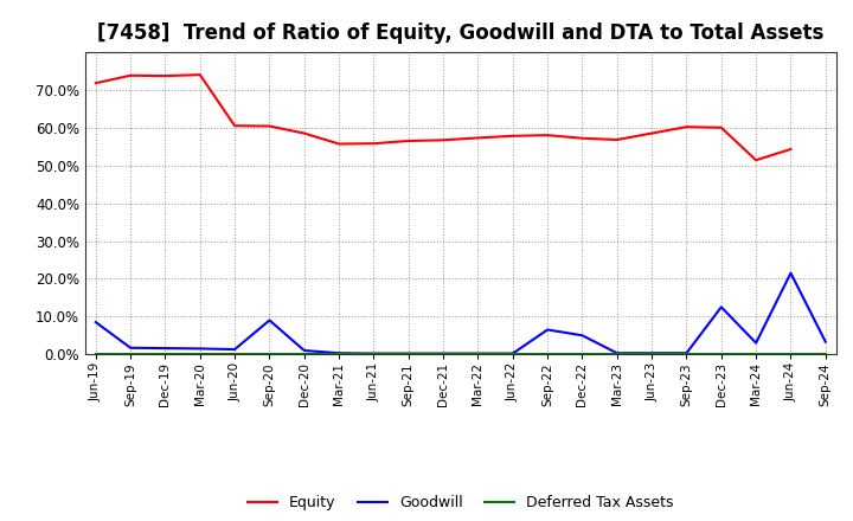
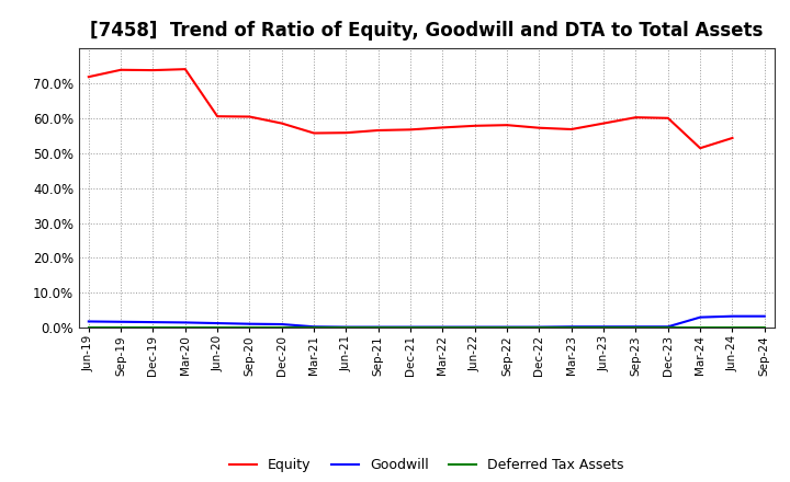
Goodwill/Jun-19: 8.5% -> 1.8%
Goodwill/Sep-20: 9.0% -> 1.1%
Goodwill/Sep-22: 6.5% -> 0.2%
Goodwill/Dec-22: 5.0% -> 0.2%
Goodwill/Dec-23: 12.5% -> 0.3%
Goodwill/Jun-24: 21.5% -> 3.3%
